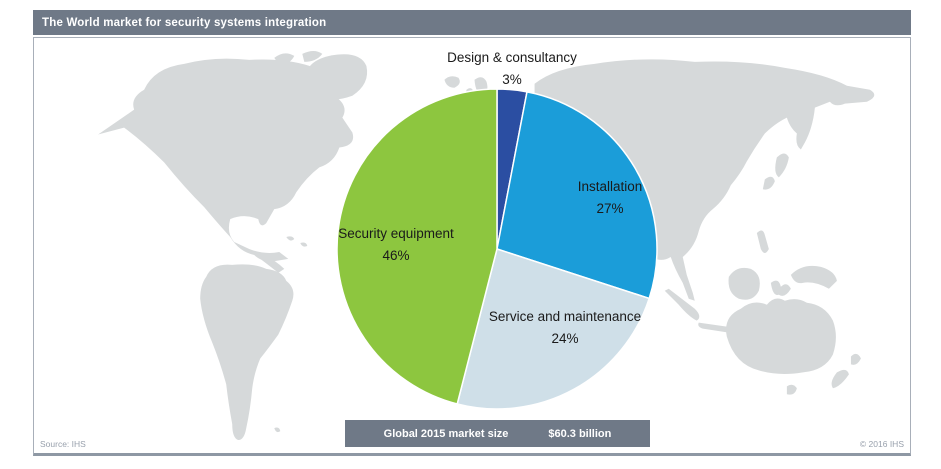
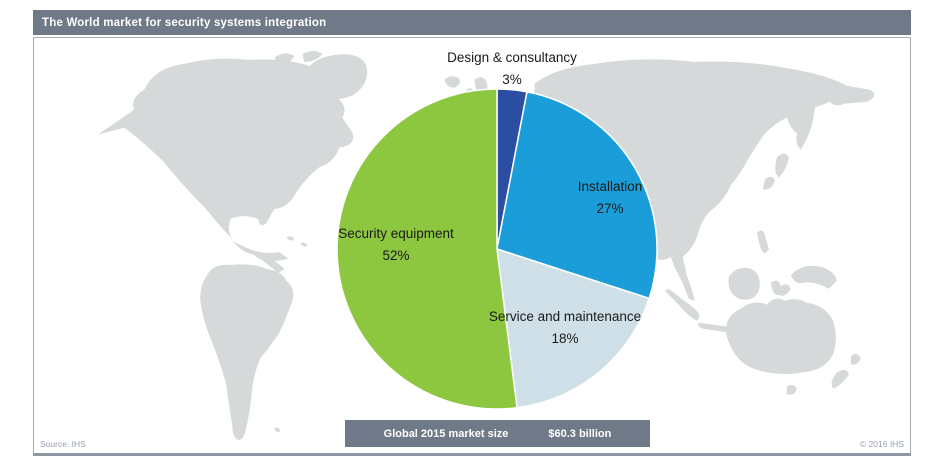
Service and maintenance: 24% -> 18%
Security equipment: 46% -> 52%
